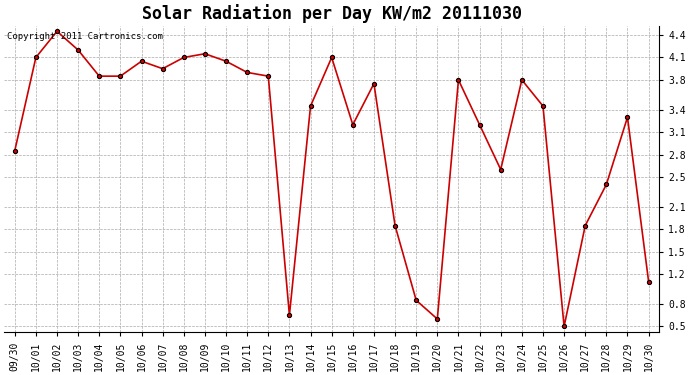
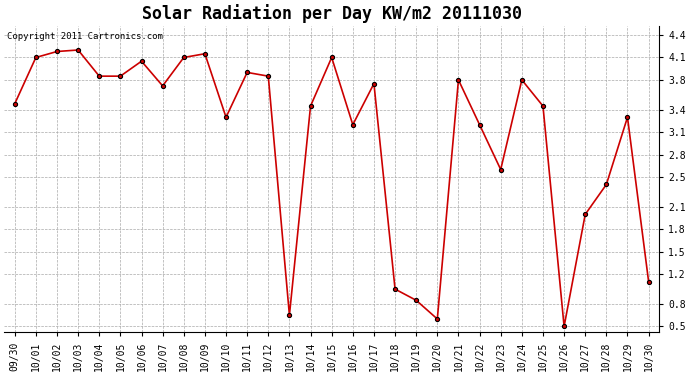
09/30: 2.85 -> 3.48
10/02: 4.45 -> 4.18
10/07: 3.95 -> 3.72
10/10: 4.05 -> 3.30
10/18: 1.85 -> 1.00
10/27: 1.85 -> 2.00
